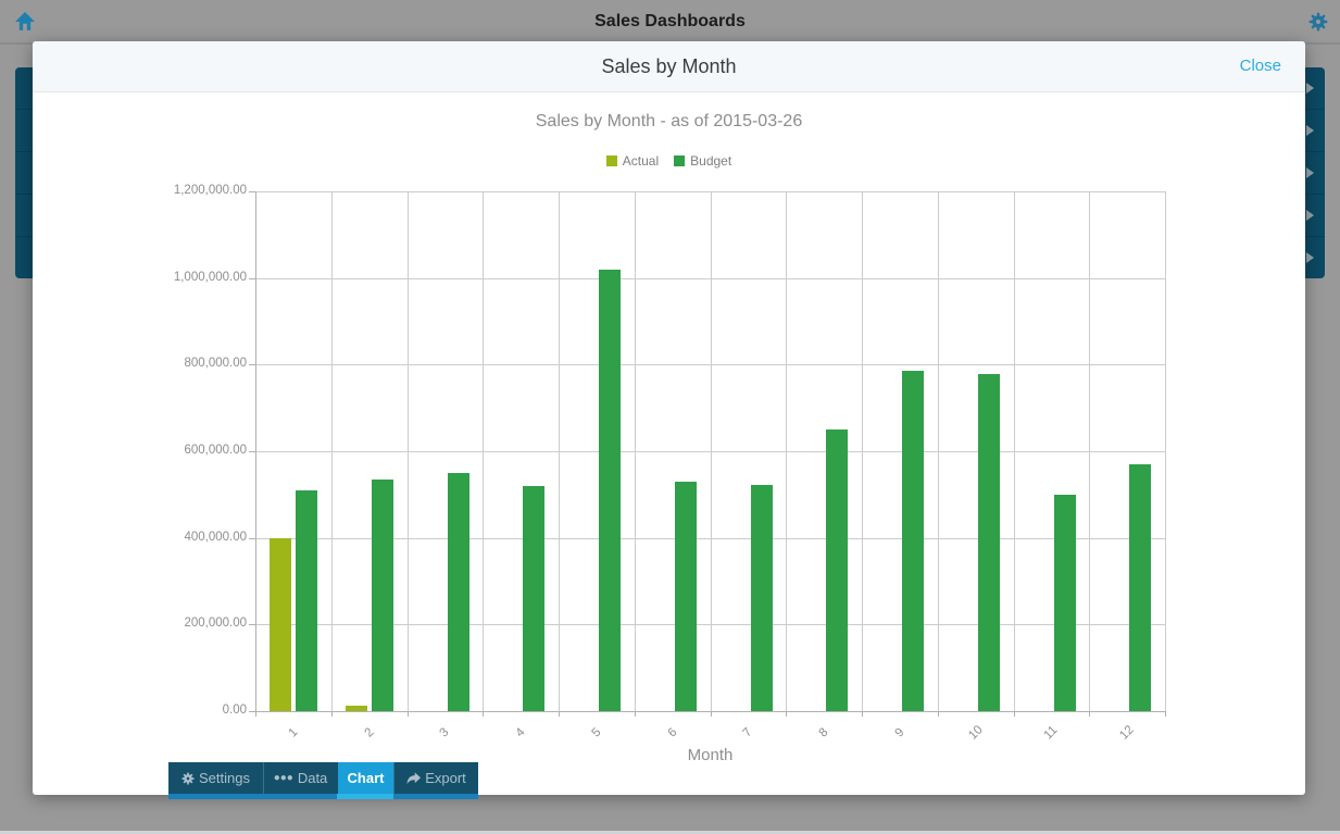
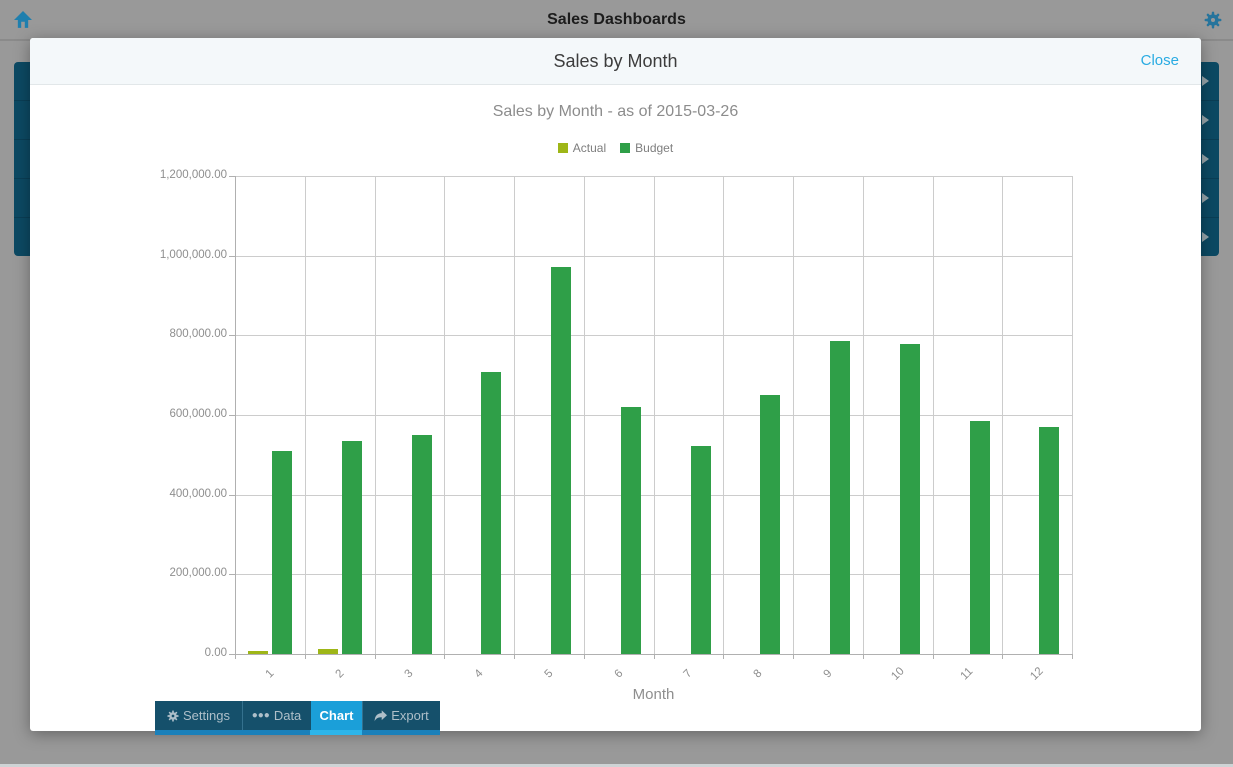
Actual/1: 400000 -> 10000
Budget/4: 520000 -> 710000
Budget/5: 1020000 -> 970000
Budget/6: 530000 -> 620000
Budget/11: 500000 -> 580000
